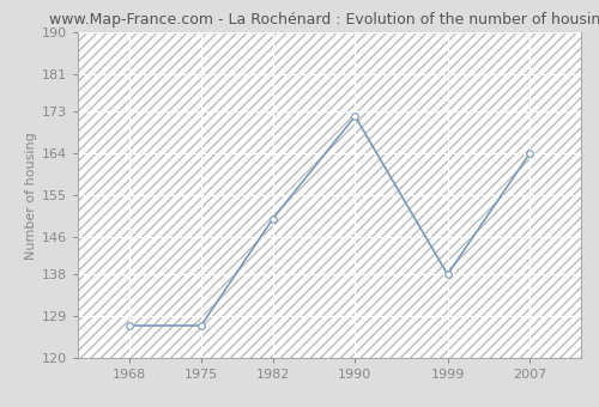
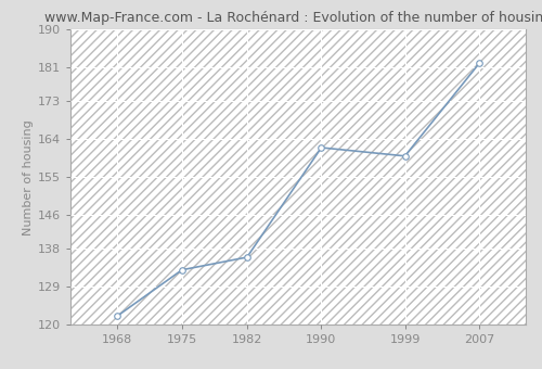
1968: 127 -> 122
1975: 127 -> 133
1982: 150 -> 136
1990: 172 -> 162
1999: 138 -> 160
2007: 164 -> 182
